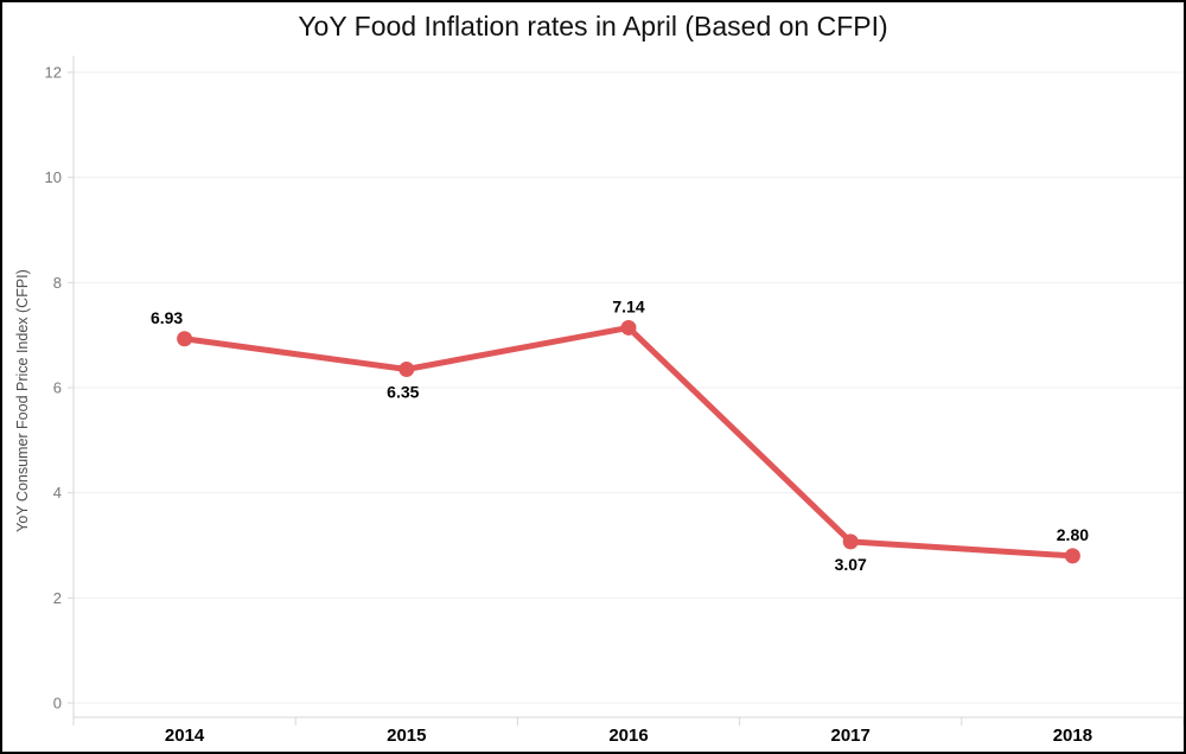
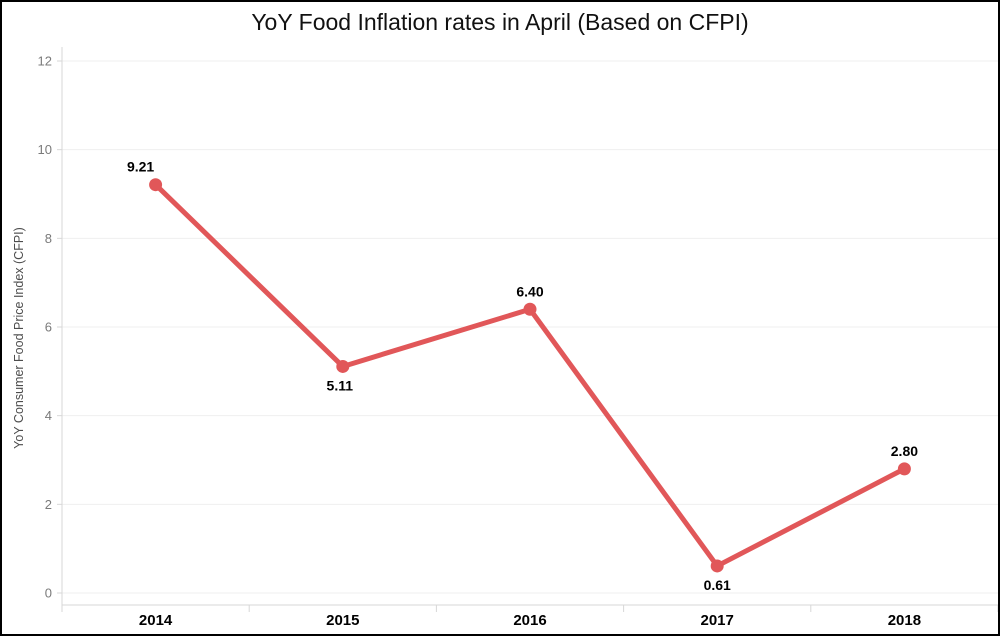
2014: 6.93 -> 9.21
2015: 6.35 -> 5.11
2016: 7.14 -> 6.40
2017: 3.07 -> 0.61
